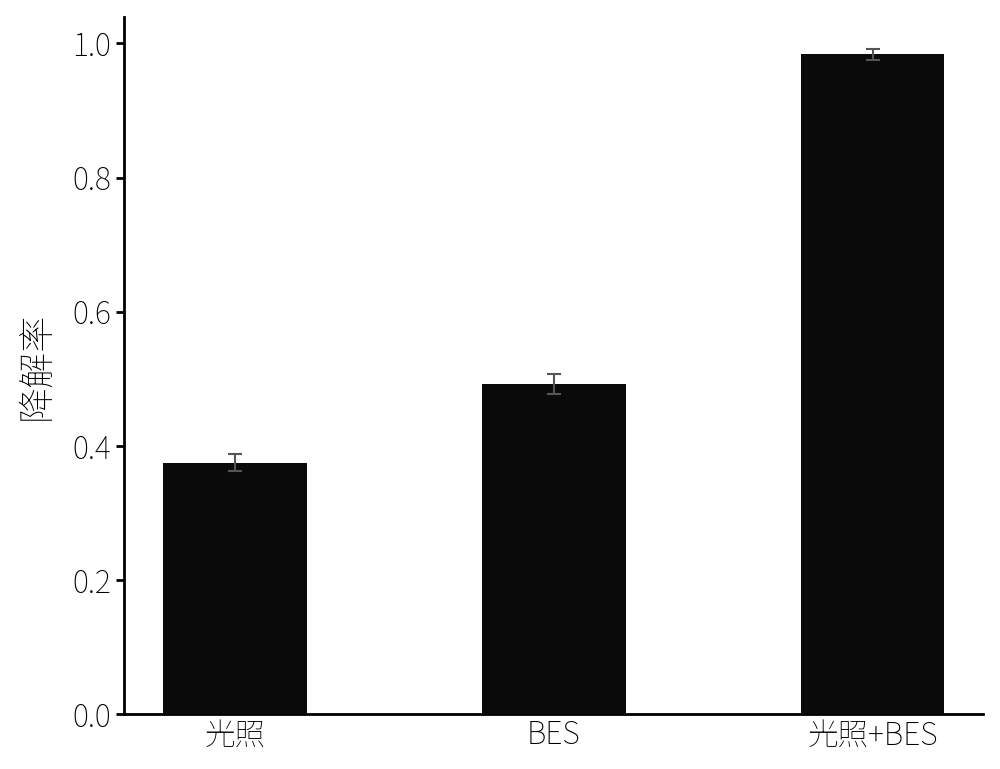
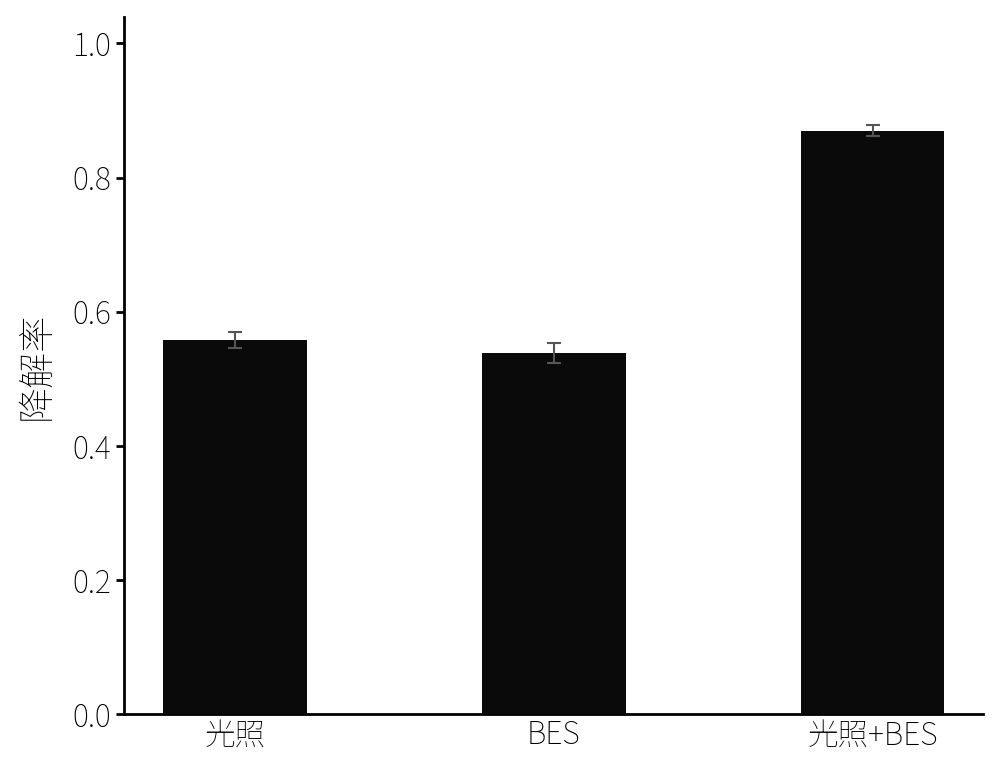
光照: 0.375 -> 0.558
BES: 0.492 -> 0.538
光照+BES: 0.984 -> 0.870
